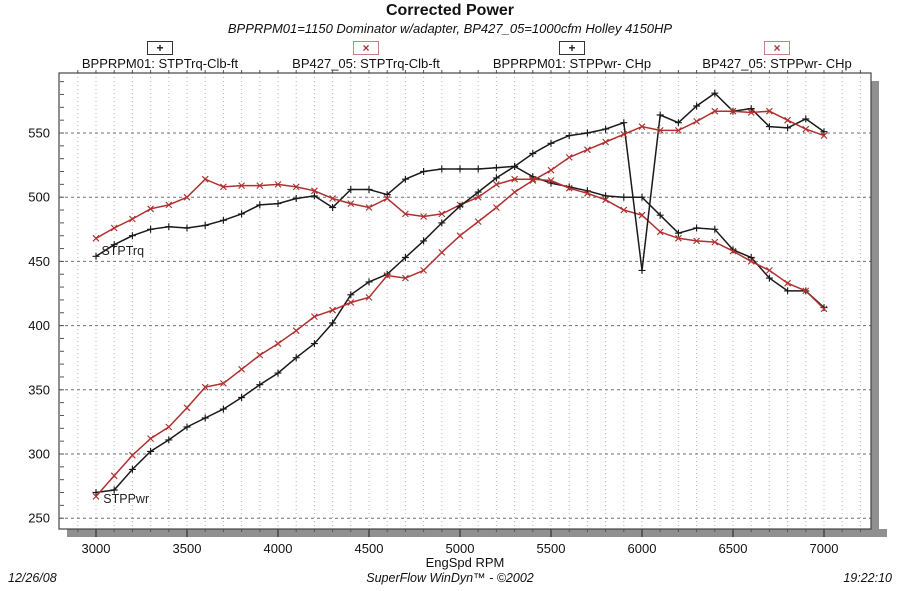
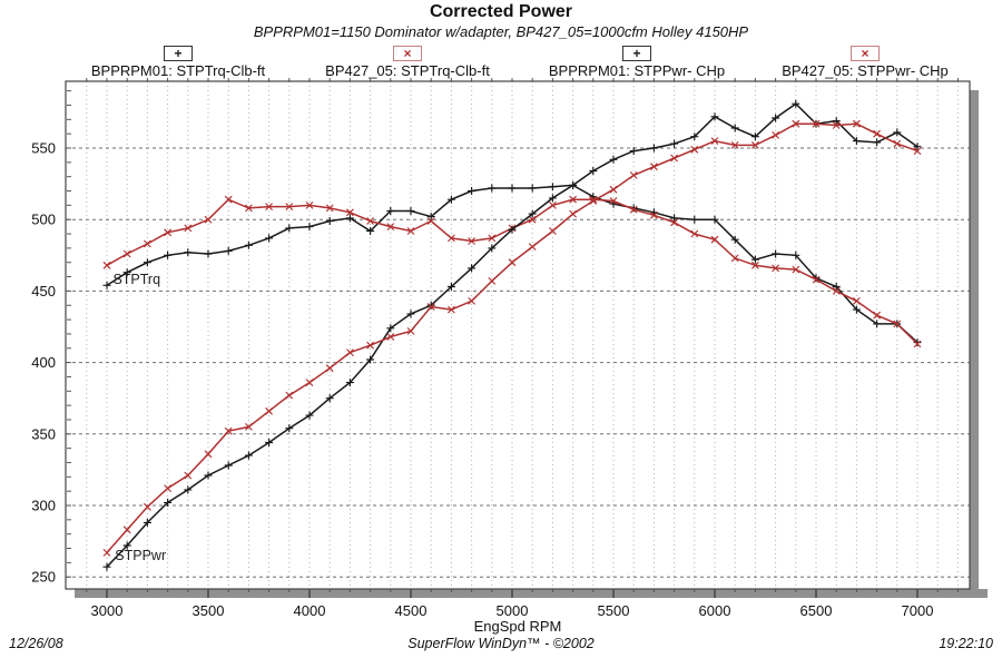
BPPRPM01: STPPwr- CHp/3000: 270 -> 257
BPPRPM01: STPPwr- CHp/6000: 443 -> 572
